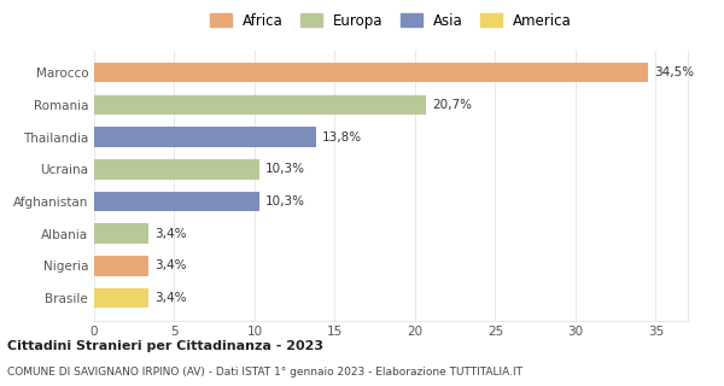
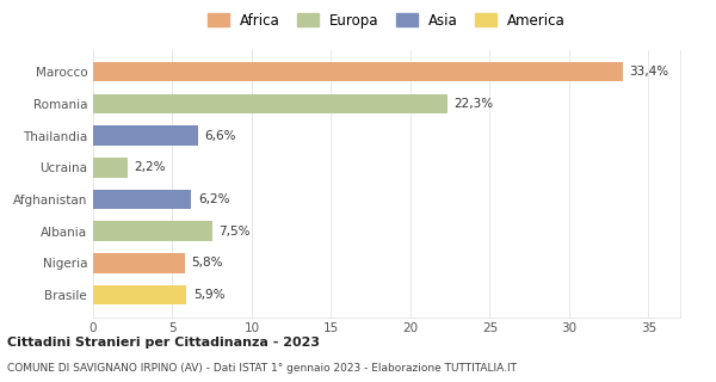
Marocco: 34,5% -> 33,4%
Romania: 20,7% -> 22,3%
Thailandia: 13,8% -> 6,6%
Ucraina: 10,3% -> 2,2%
Afghanistan: 10,3% -> 6,2%
Albania: 3,4% -> 7,5%
Nigeria: 3,4% -> 5,8%
Brasile: 3,4% -> 5,9%
